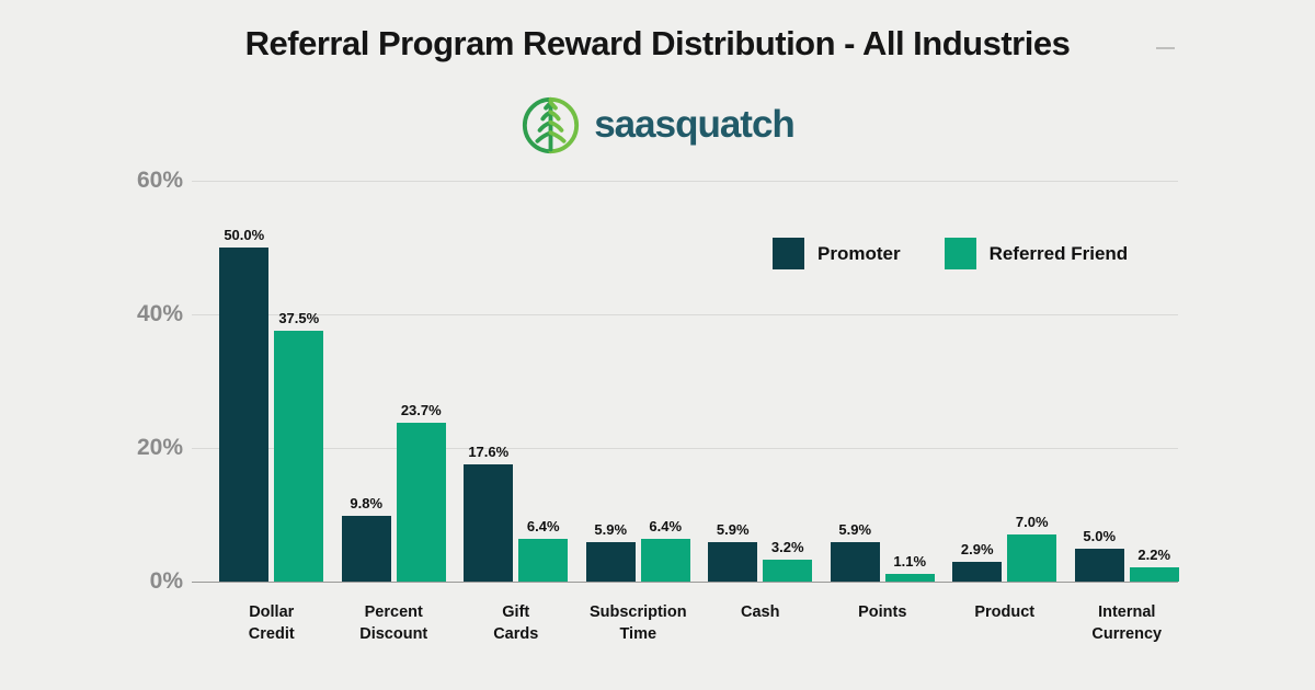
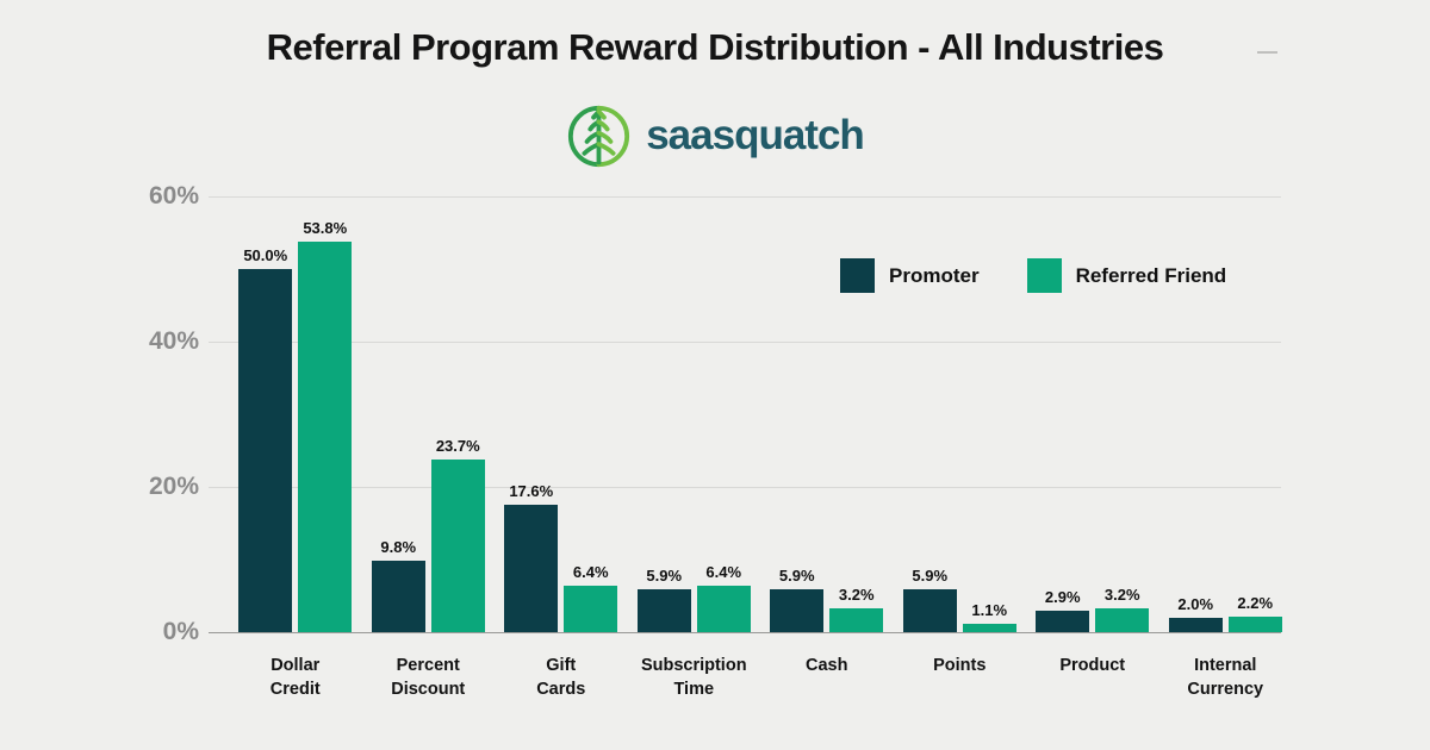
Referred Friend/Dollar Credit: 37.5% -> 53.8%
Referred Friend/Product: 7.0% -> 3.2%
Promoter/Internal Currency: 5.0% -> 2.0%
